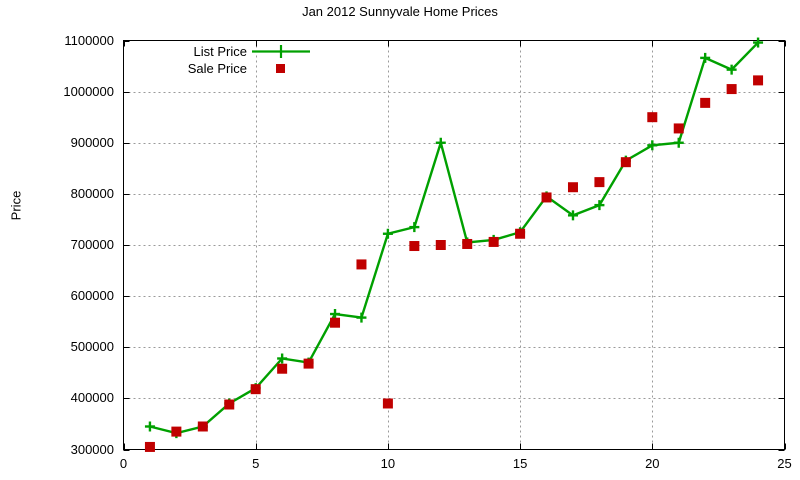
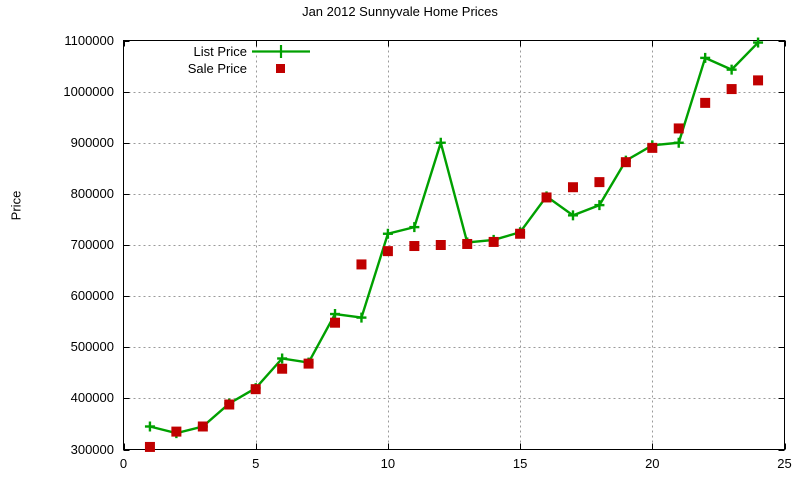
Sale Price/10: 390000 -> 690000
Sale Price/20: 950000 -> 890000
